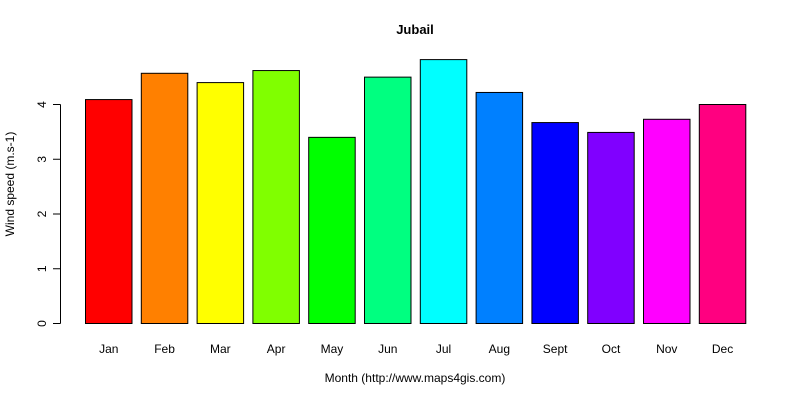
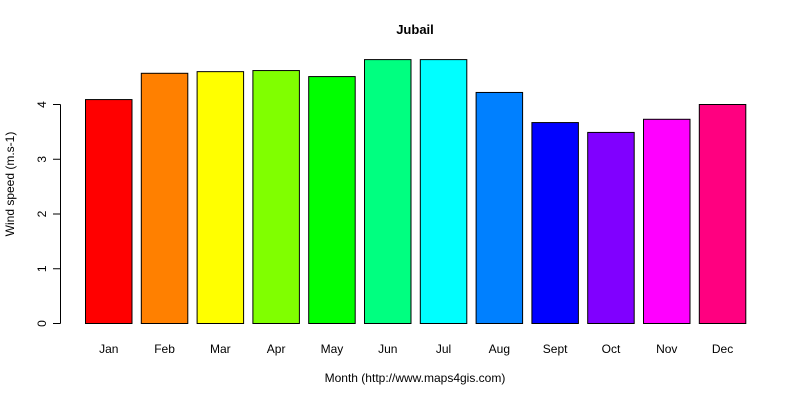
Mar: 4.4 -> 4.6
May: 3.4 -> 4.5
Jun: 4.5 -> 4.8
